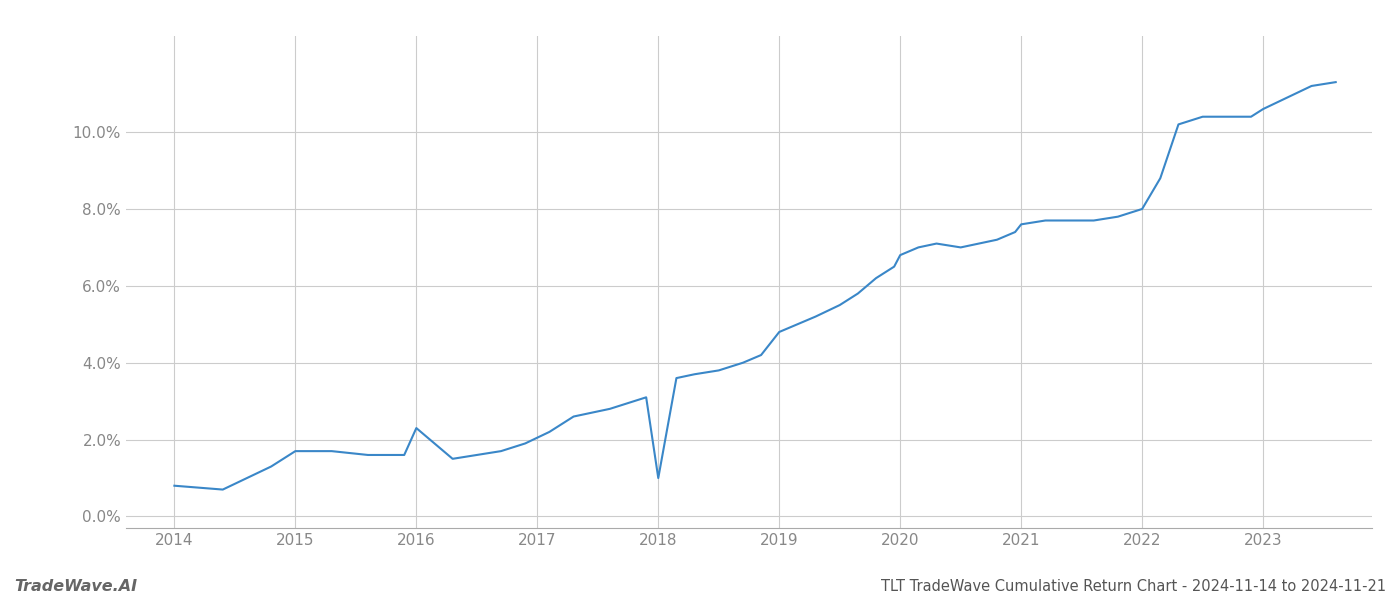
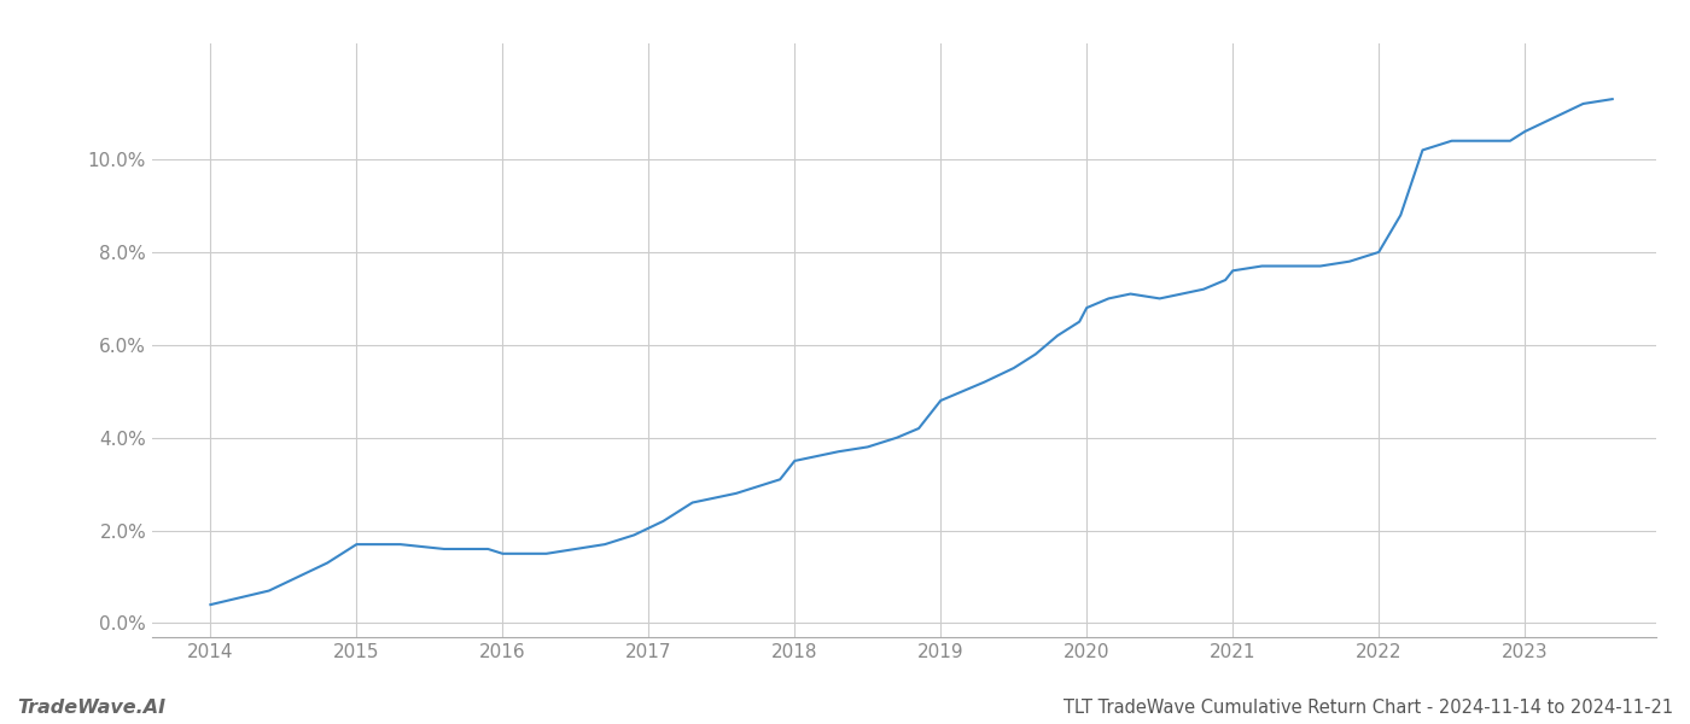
2014: 0.8% -> 0.4%
2016: 2.3% -> 1.5%
2018: 1.0% -> 3.5%
